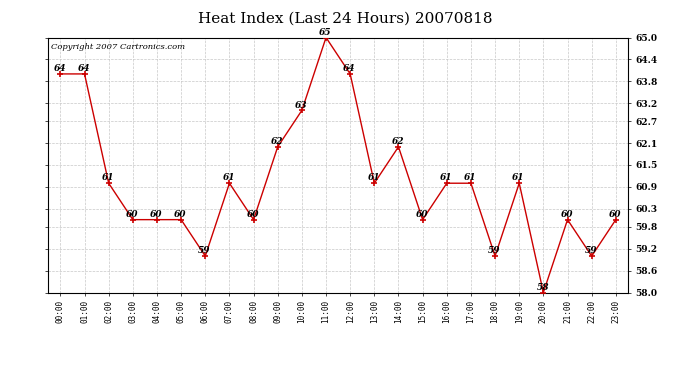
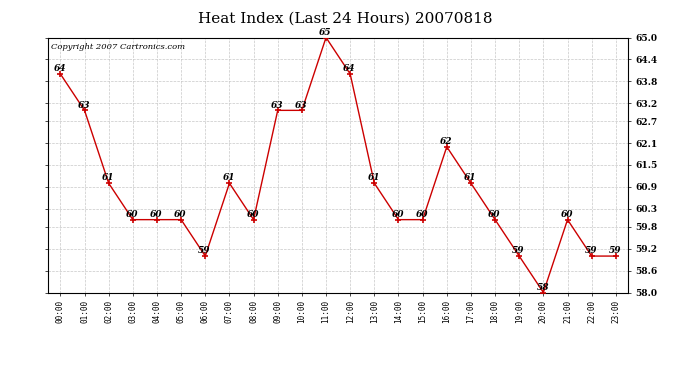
01:00: 64 -> 63
09:00: 62 -> 63
14:00: 62 -> 60
16:00: 61 -> 62
18:00: 59 -> 60
19:00: 61 -> 59
23:00: 60 -> 59
